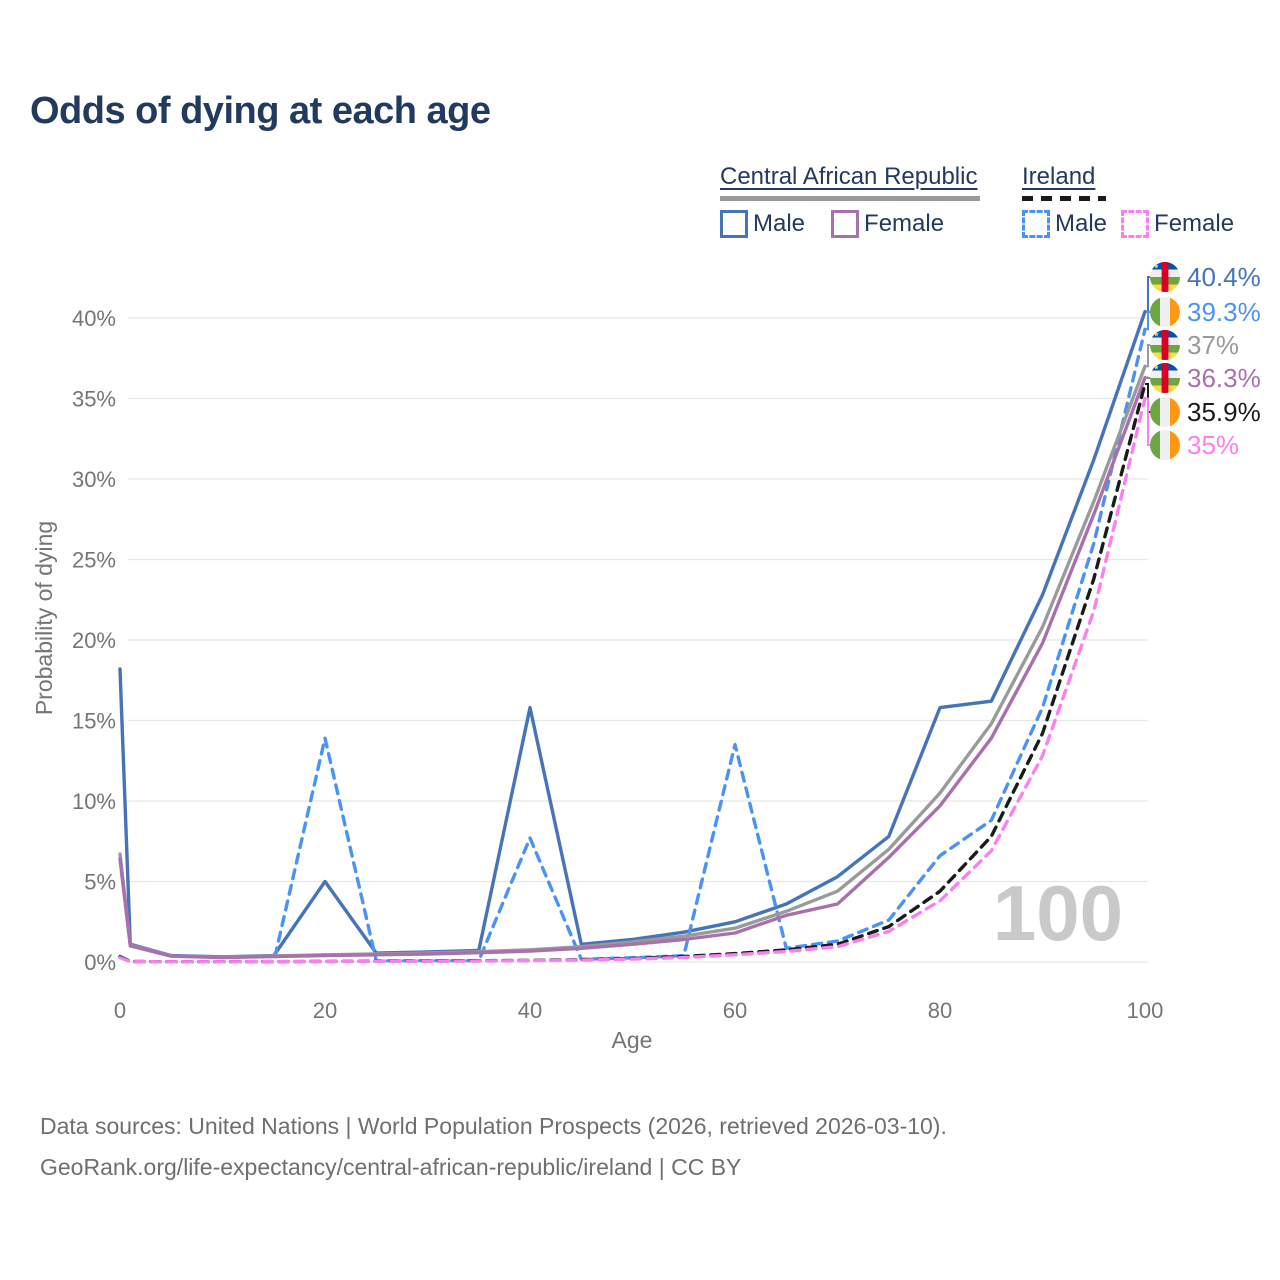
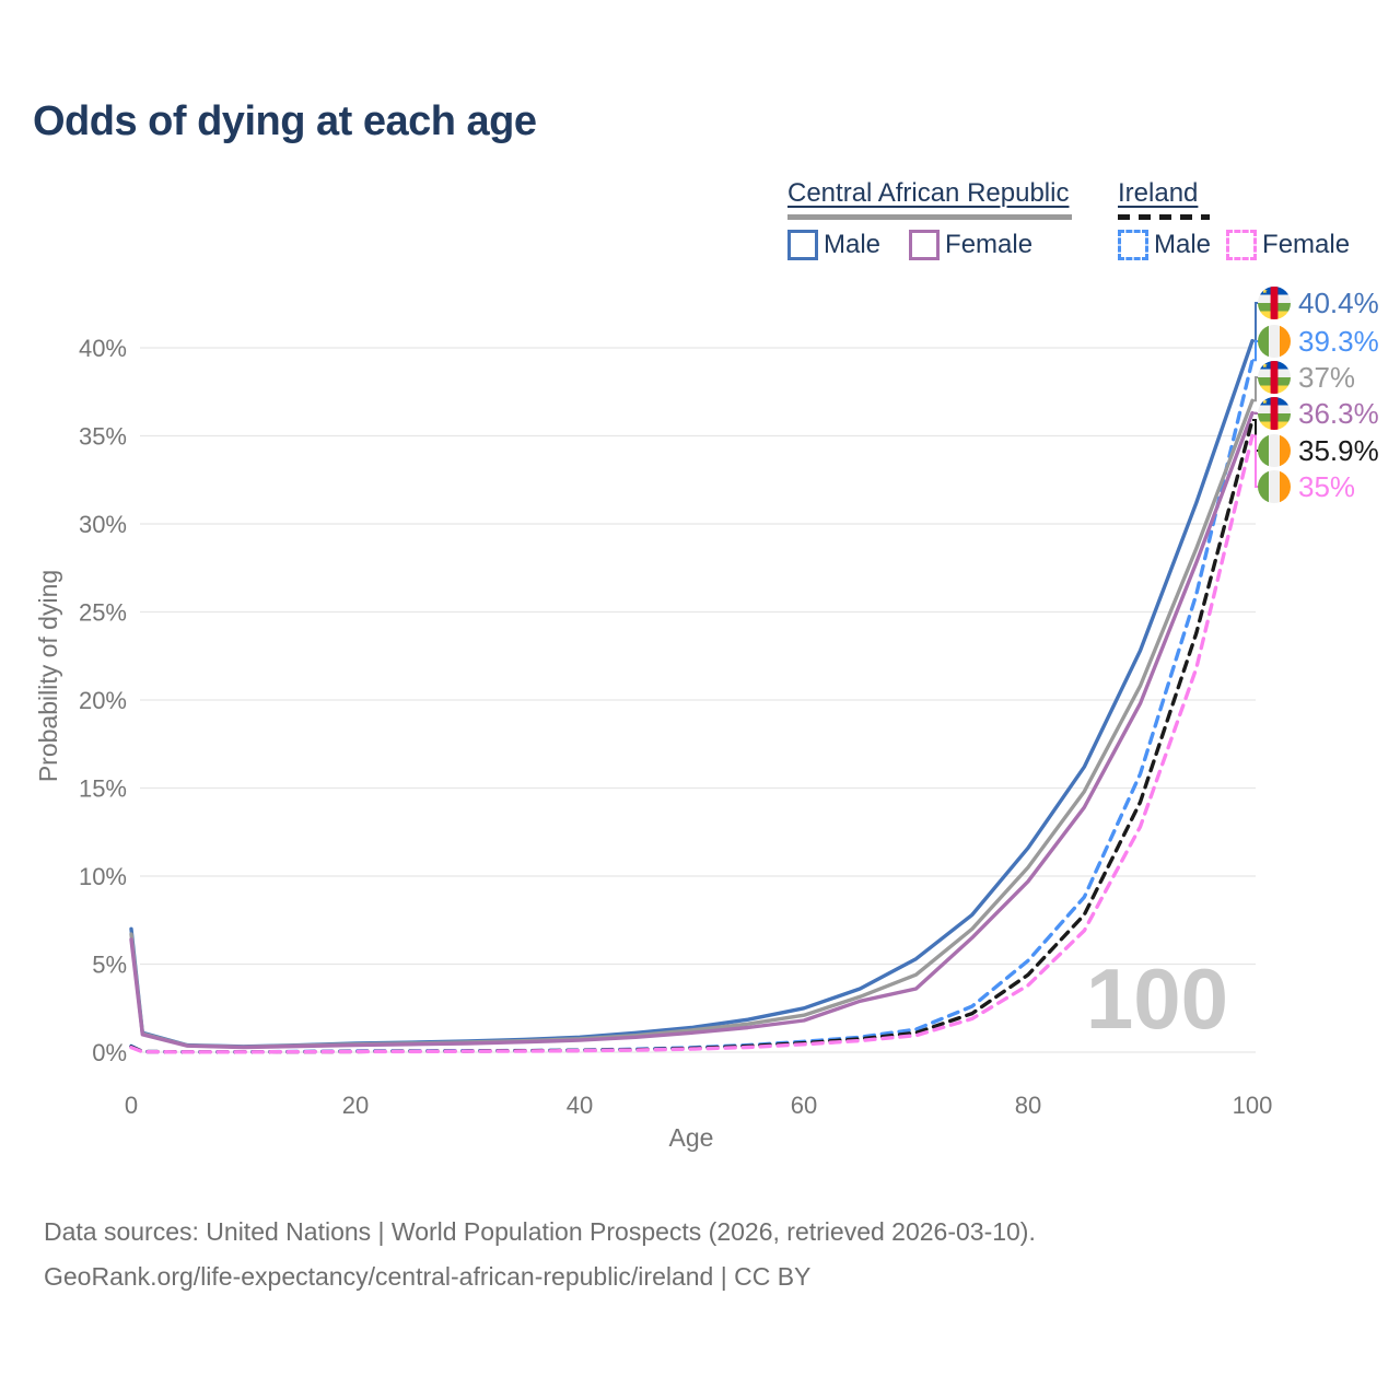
Central African Republic Male/0: 18.2% -> 7.0%
Central African Republic Male/20: 5.0% -> 0.5%
Ireland Male/20: 13.9% -> 0.1%
Central African Republic Male/40: 15.8% -> 0.8%
Ireland Male/40: 7.7% -> 0.1%
Ireland Male/60: 13.5% -> 0.6%
Central African Republic Male/80: 15.8% -> 11.6%
Ireland Male/80: 6.6% -> 5.2%
